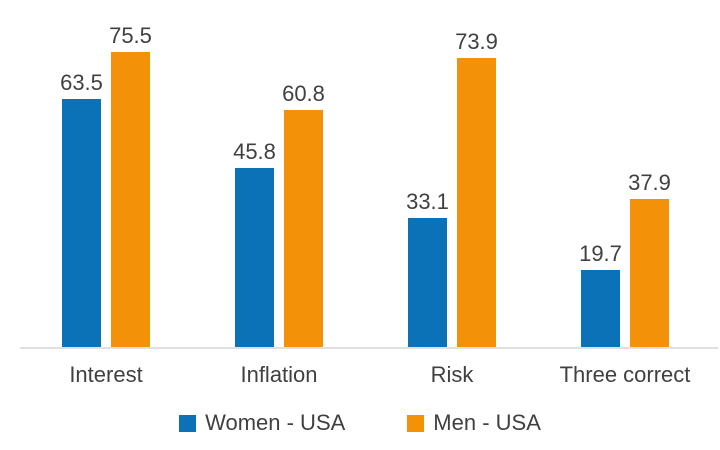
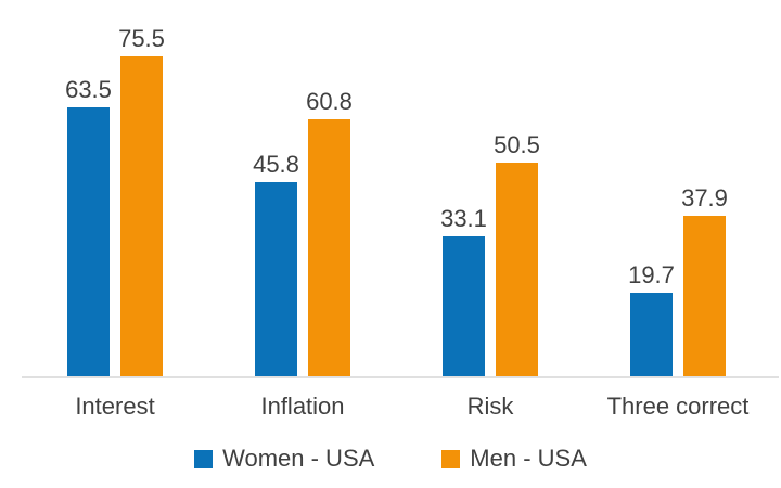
Men - USA/Risk: 73.9 -> 50.5
